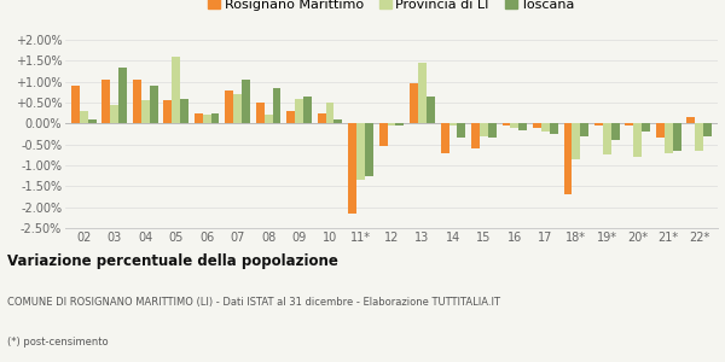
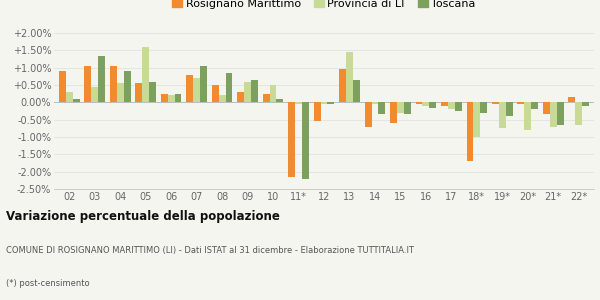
Provincia di LI/11*: -1.35% -> -0.05%
Toscana/11*: -1.25% -> -2.20%
Provincia di LI/18*: -0.85% -> -1.00%
Toscana/22*: -0.30% -> -0.10%
